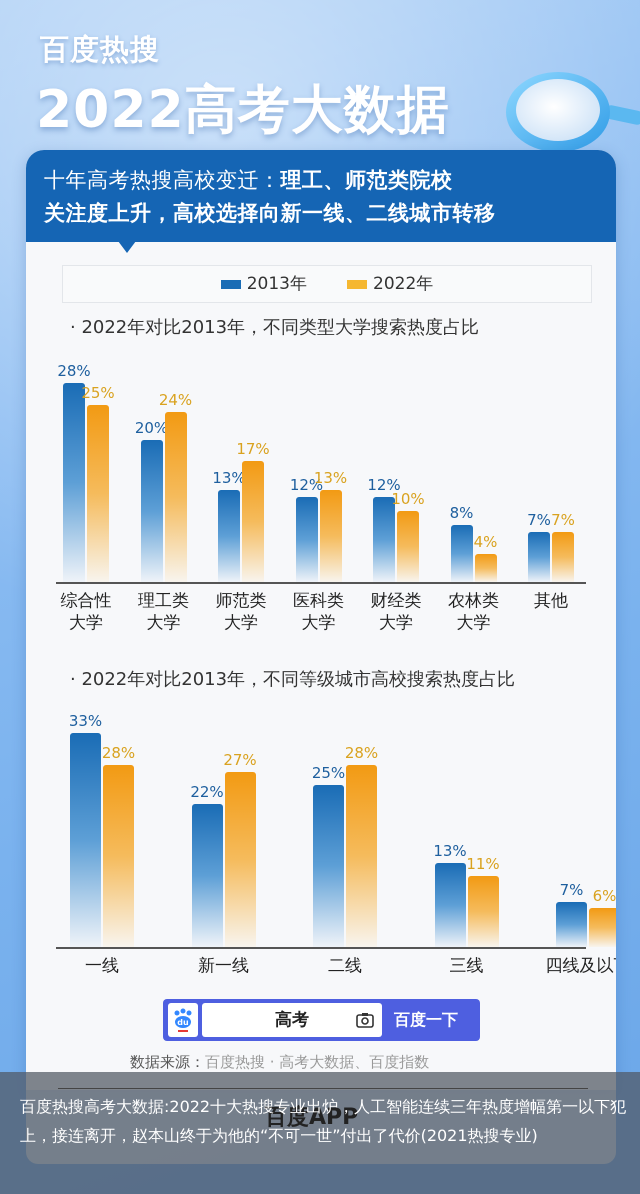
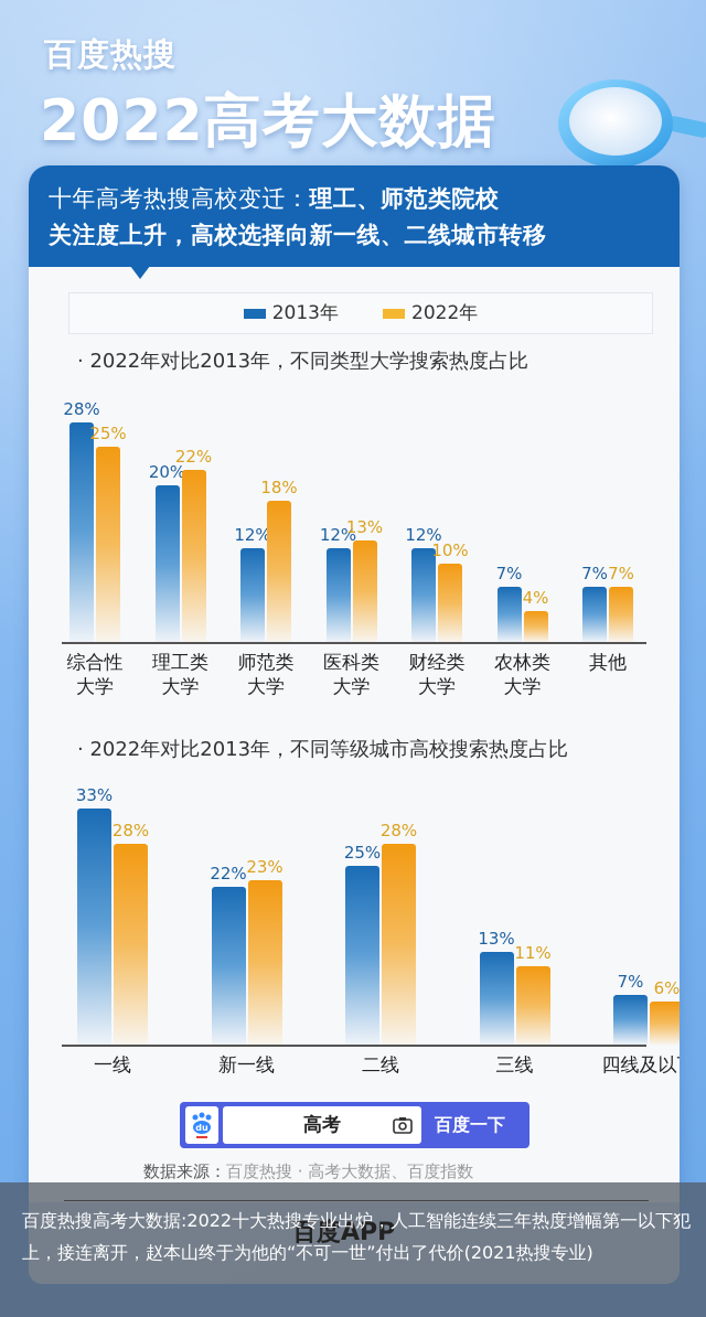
· 2022年对比2013年，不同类型大学搜索热度占比/2022年/理工类大学: 24% -> 22%
· 2022年对比2013年，不同类型大学搜索热度占比/2013年/师范类大学: 13% -> 12%
· 2022年对比2013年，不同类型大学搜索热度占比/2022年/师范类大学: 17% -> 18%
· 2022年对比2013年，不同类型大学搜索热度占比/2013年/农林类大学: 8% -> 7%
· 2022年对比2013年，不同等级城市高校搜索热度占比/2022年/新一线: 27% -> 23%
